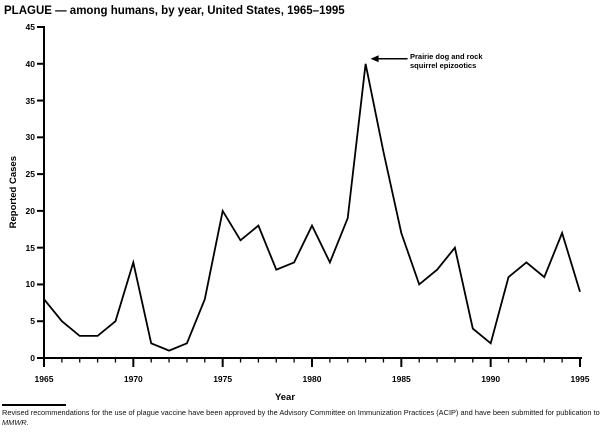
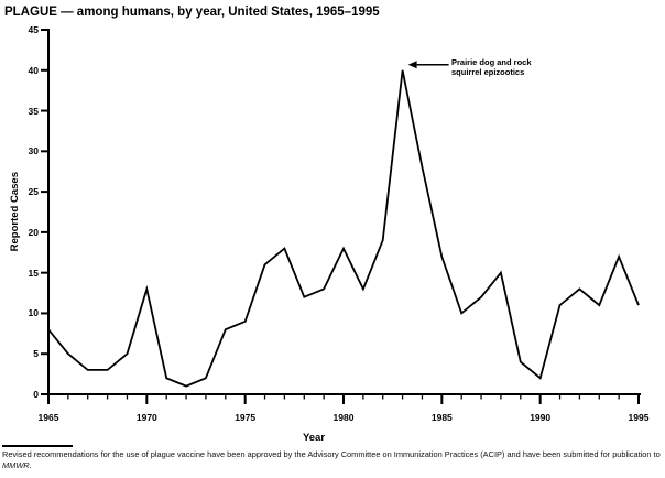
1975: 20 -> 9
1995: 9 -> 11
